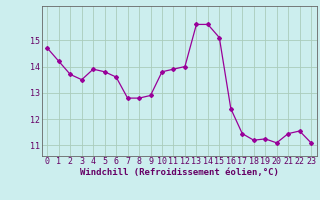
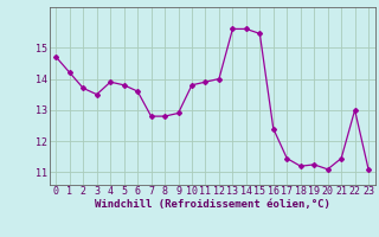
15: 15.10 -> 15.45
22: 11.55 -> 13.00
